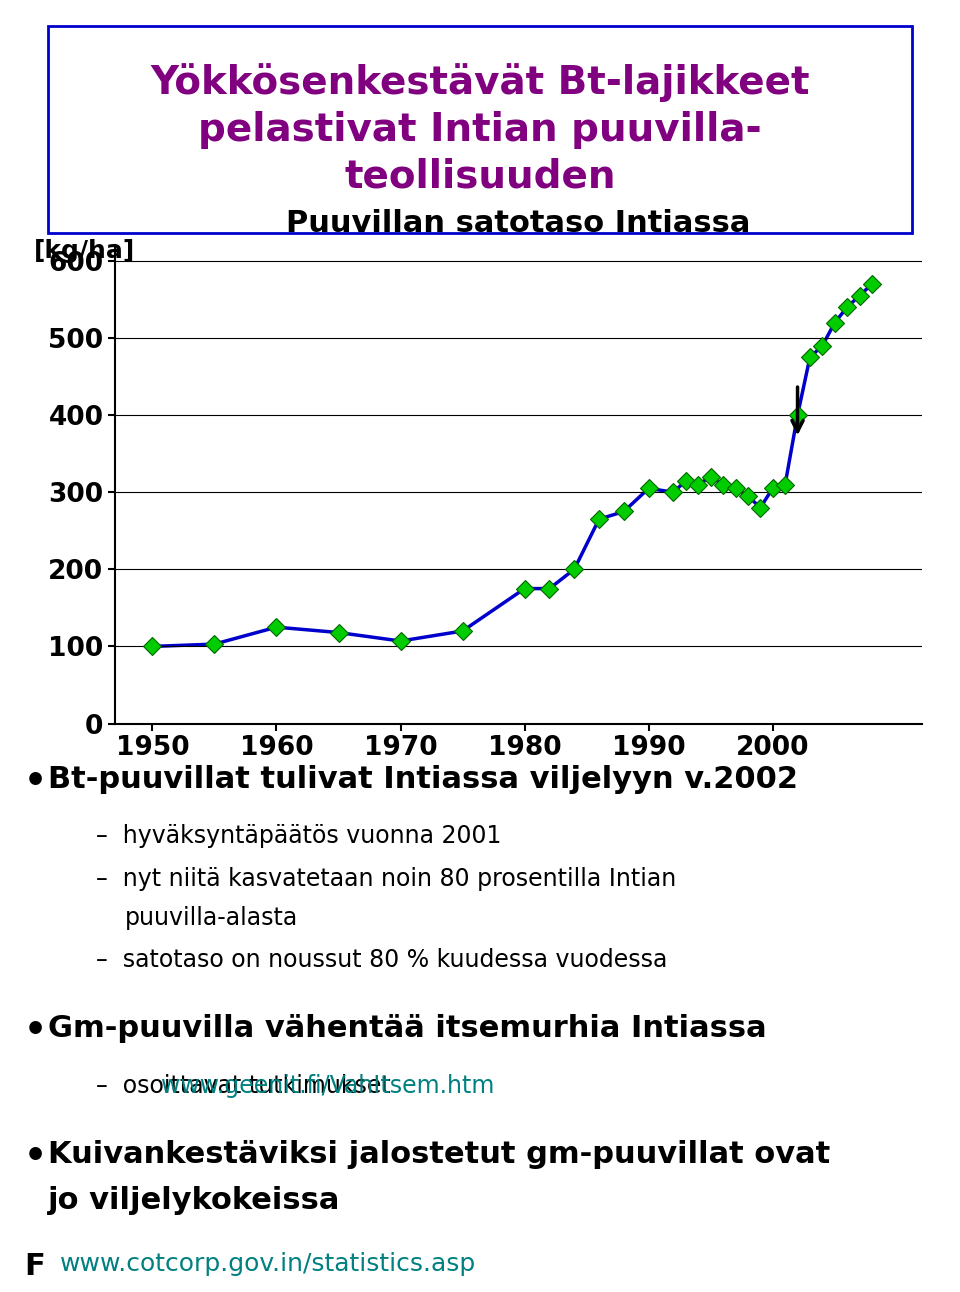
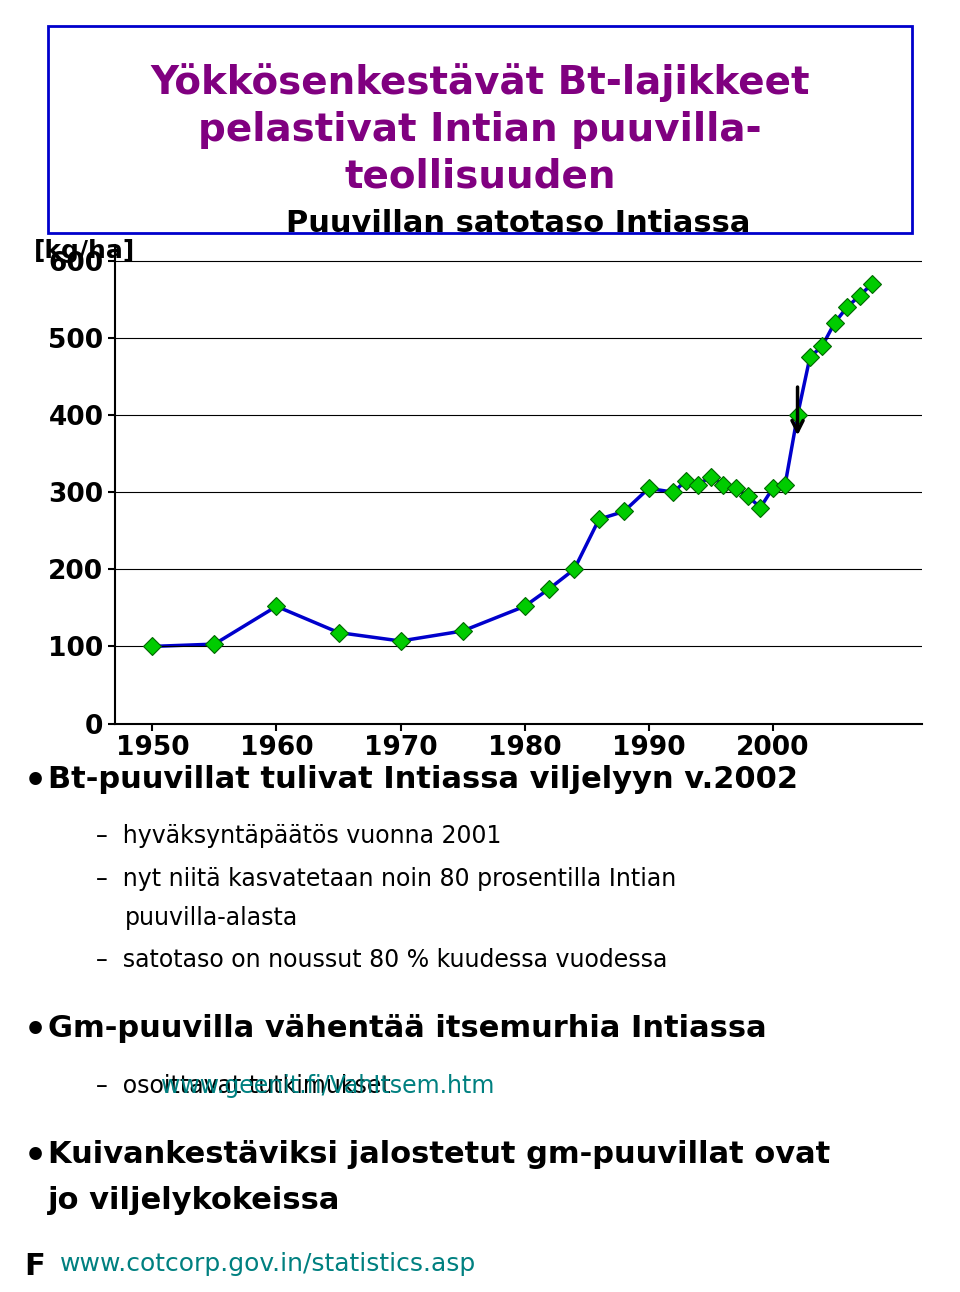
1960: 125 -> 152
1980: 175 -> 152
